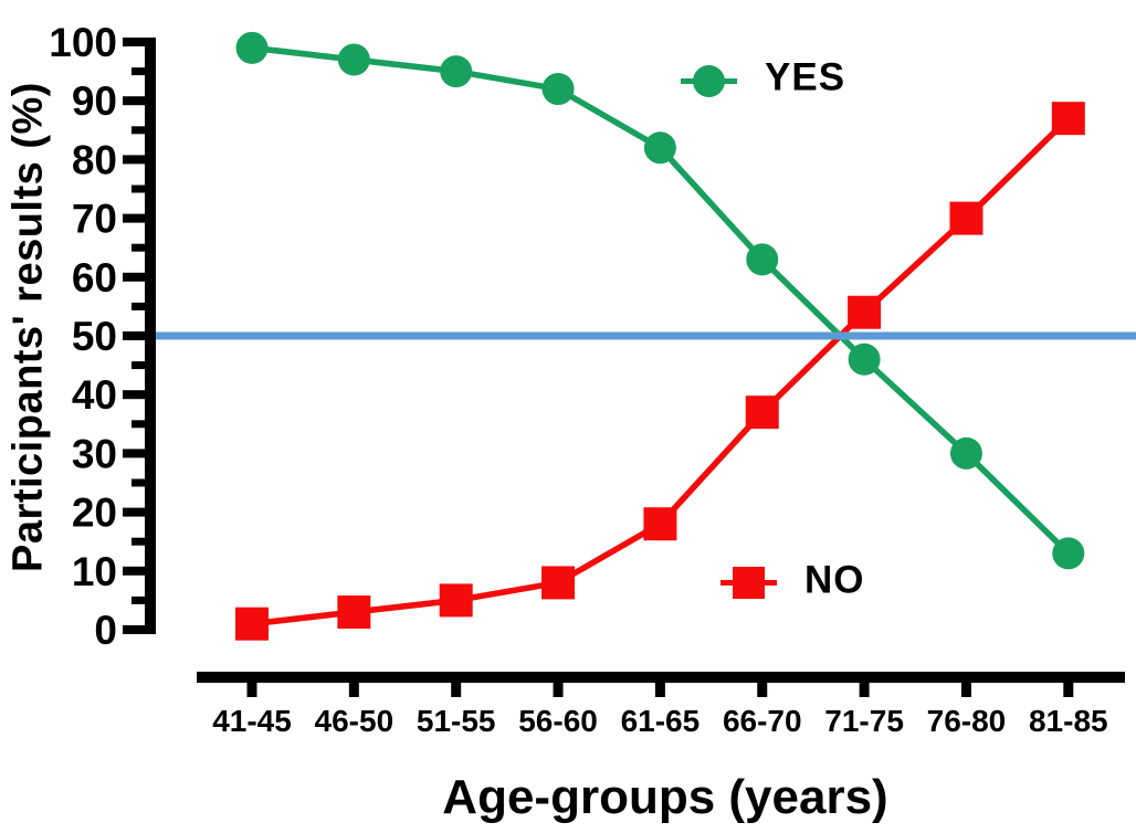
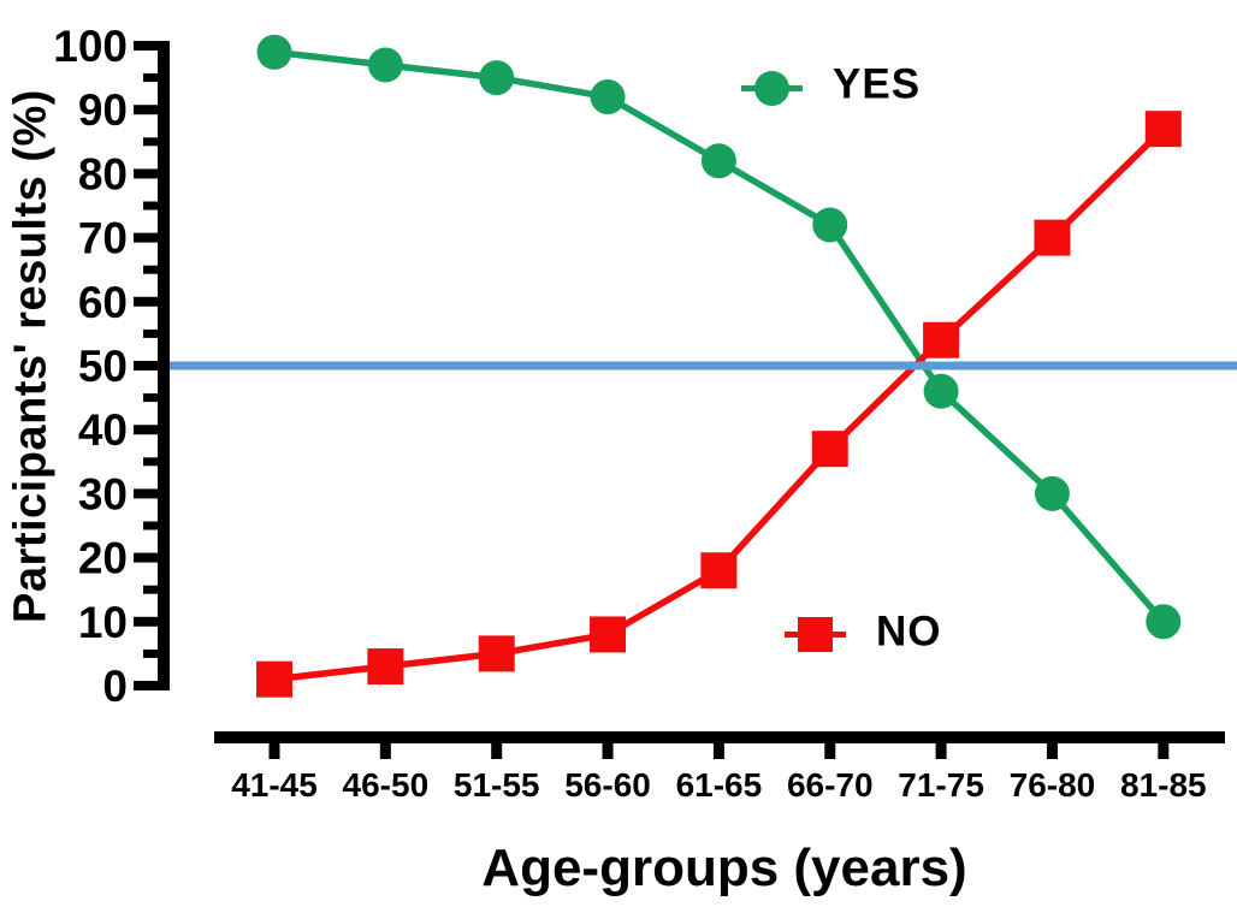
YES/66-70: 63 -> 72
YES/81-85: 13 -> 10
